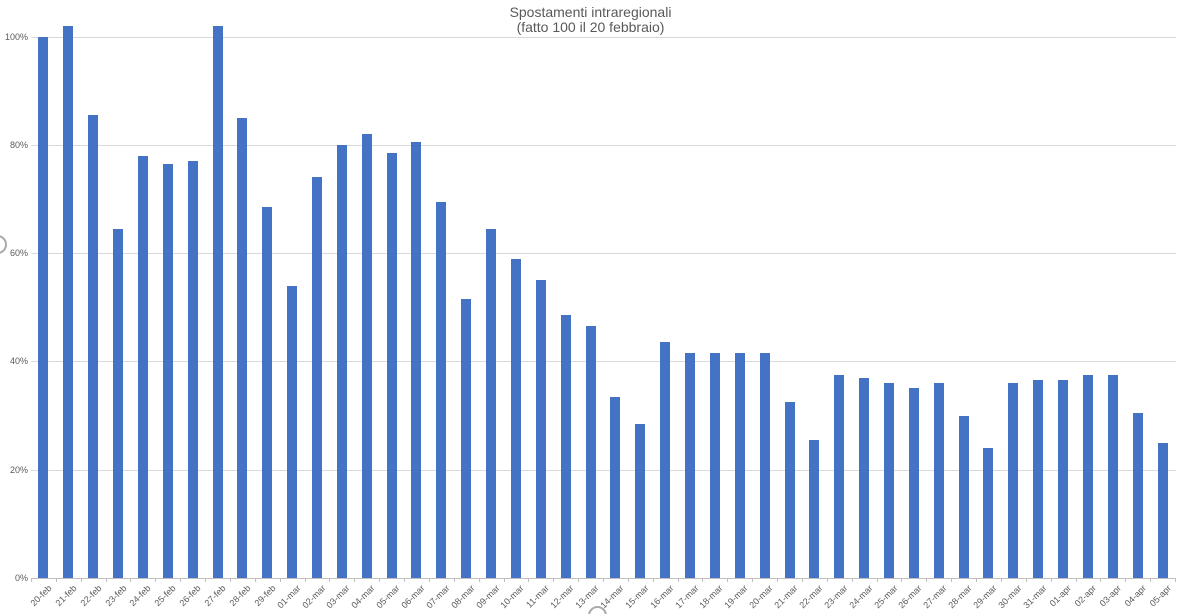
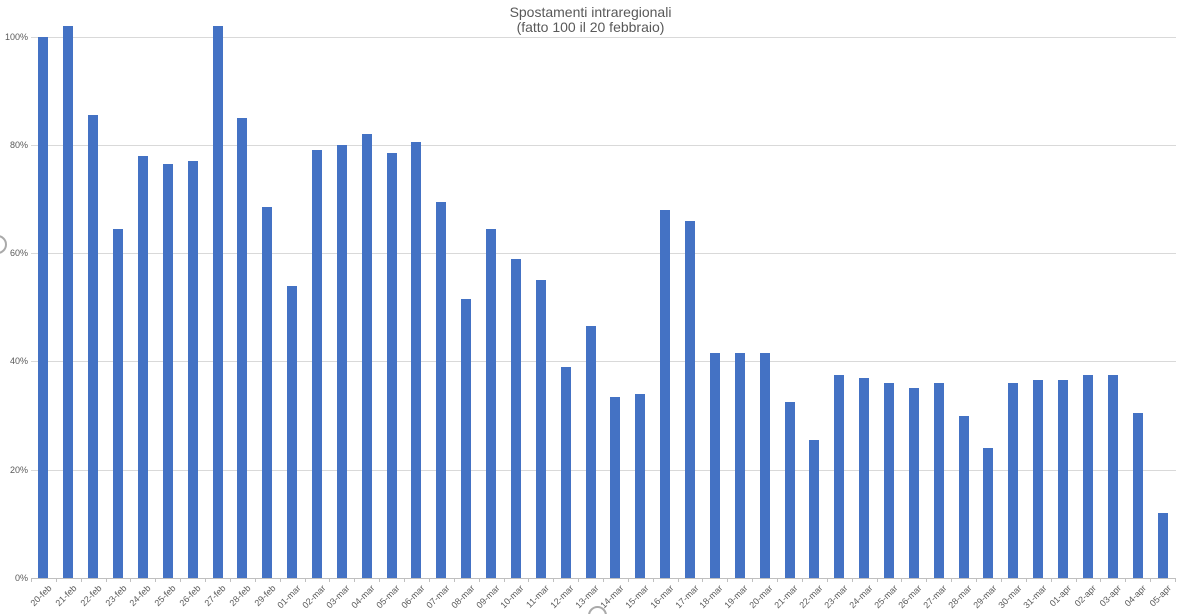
02-mar: 74% -> 79%
12-mar: 48% -> 39%
15-mar: 28% -> 34%
16-mar: 44% -> 68%
17-mar: 42% -> 66%
05-apr: 25% -> 12%
